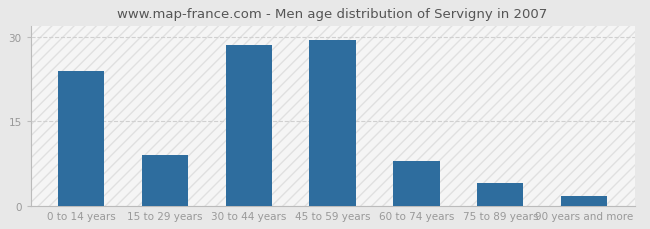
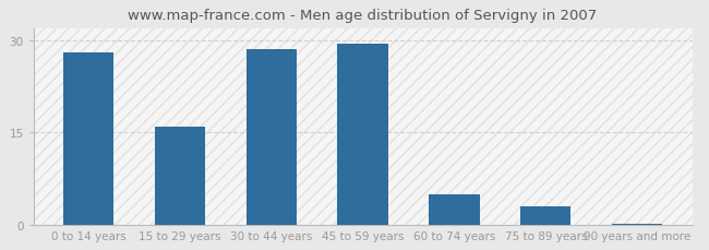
0 to 14 years: 24.0 -> 28.0
15 to 29 years: 9.0 -> 16.0
60 to 74 years: 8.0 -> 5.0
75 to 89 years: 4.0 -> 3.0
90 years and more: 1.8 -> 0.2
